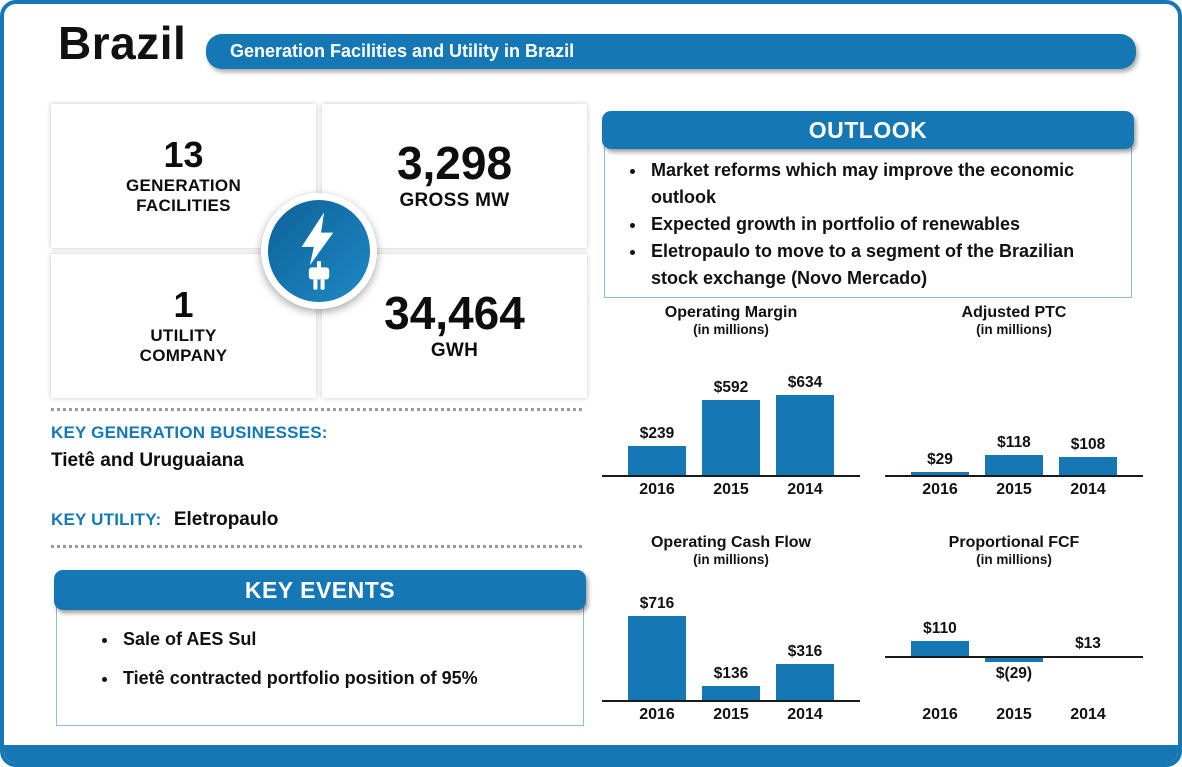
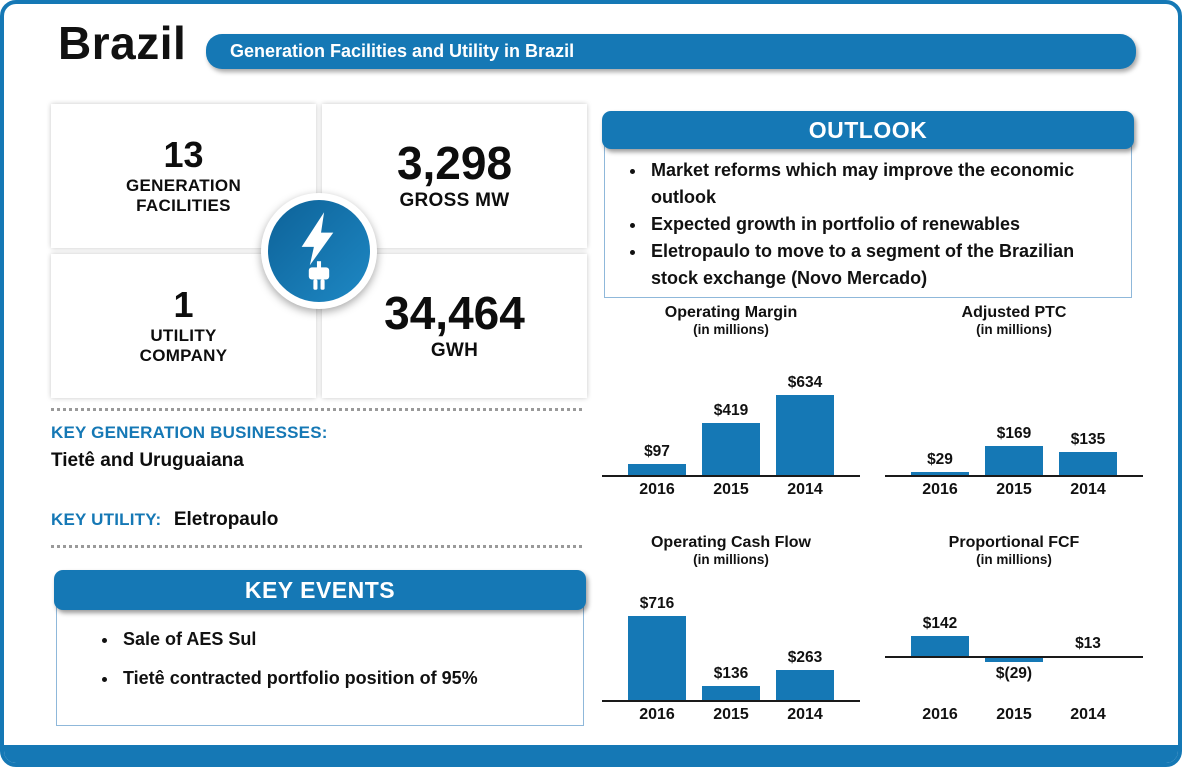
Operating Margin/2016: $239 -> $97
Operating Margin/2015: $592 -> $419
Adjusted PTC/2015: $118 -> $169
Adjusted PTC/2014: $108 -> $135
Operating Cash Flow/2014: $316 -> $263
Proportional FCF/2016: $110 -> $142
